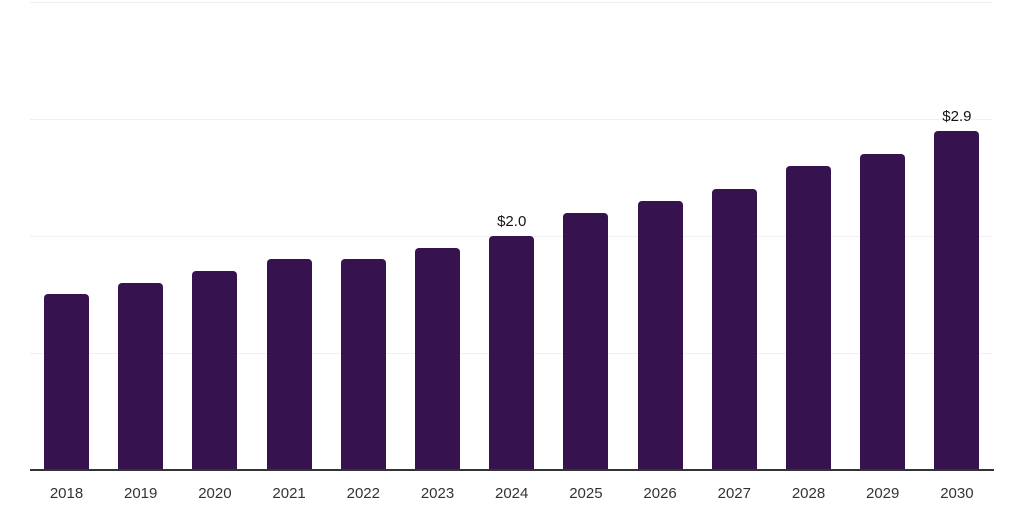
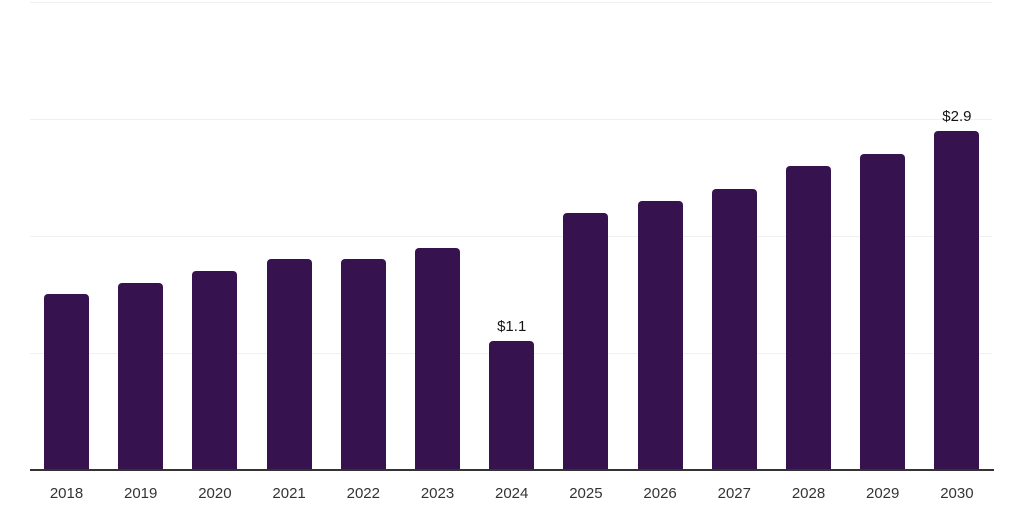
2024: $2.0 -> $1.1
